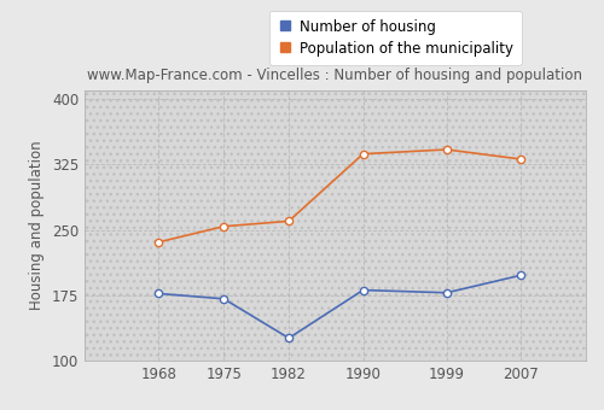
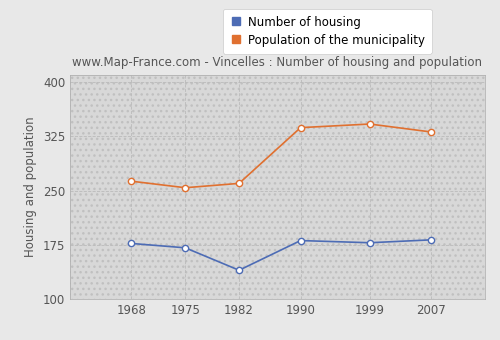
Population of the municipality/1968: 236 -> 263
Number of housing/1982: 126 -> 140
Number of housing/2007: 198 -> 182
